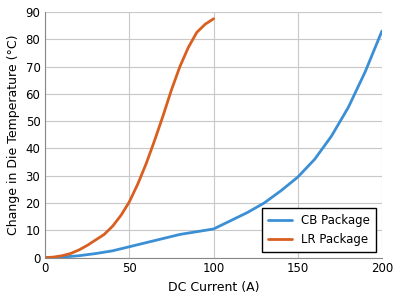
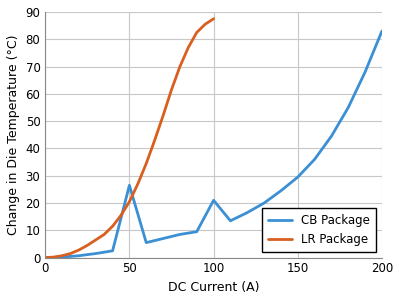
CB Package/50: 4.0 -> 26.5
CB Package/100: 10.5 -> 21.0
